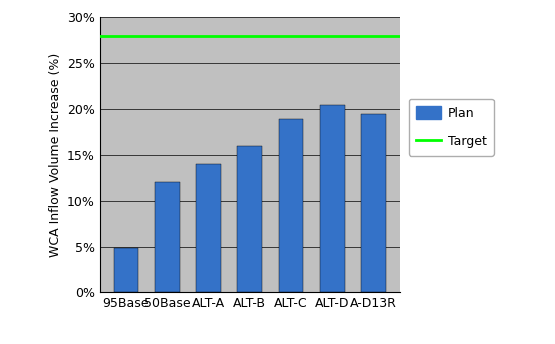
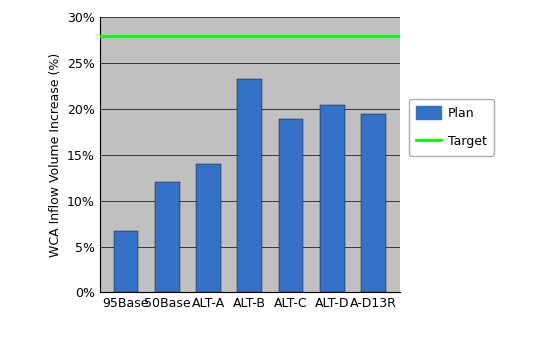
95Base: 4.8% -> 6.7%
ALT-B: 16.0% -> 23.3%
